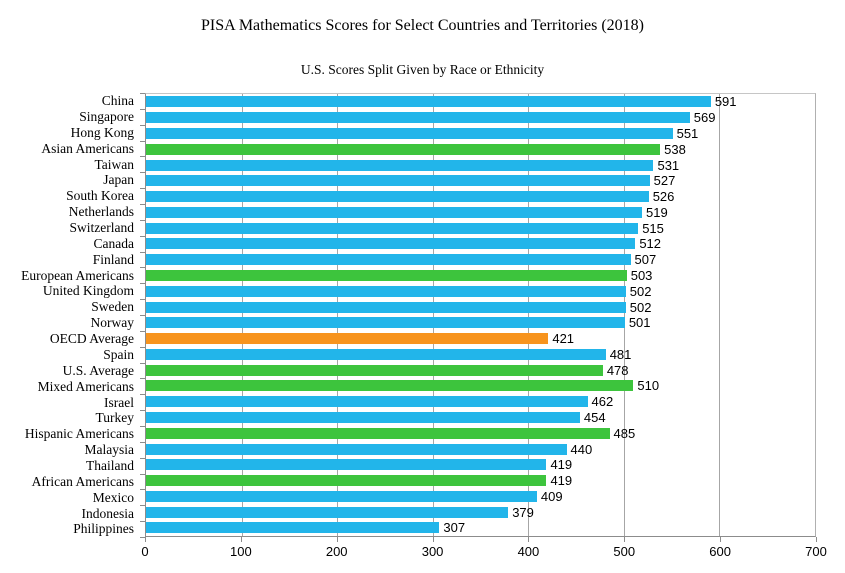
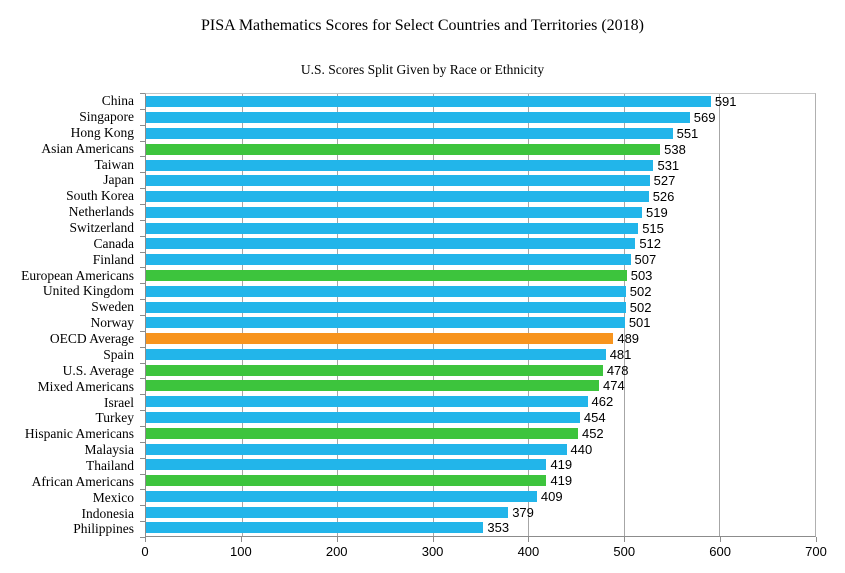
OECD Average: 421 -> 489
Mixed Americans: 510 -> 474
Hispanic Americans: 485 -> 452
Philippines: 307 -> 353
